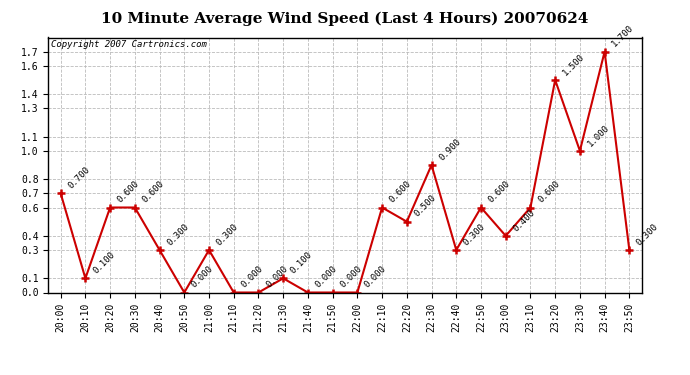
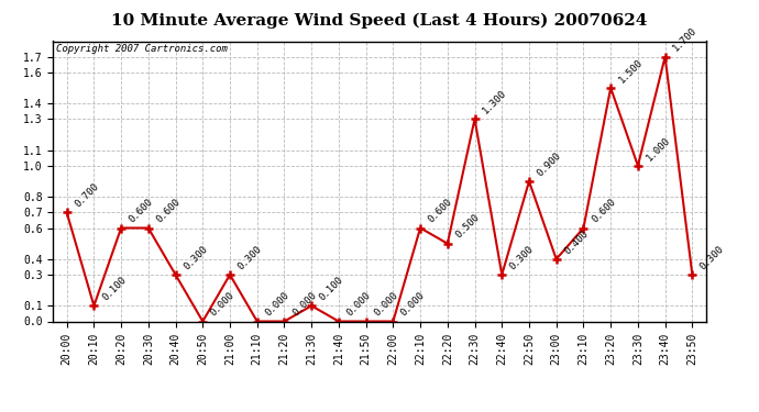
22:30: 0.900 -> 1.300
22:50: 0.600 -> 0.900
